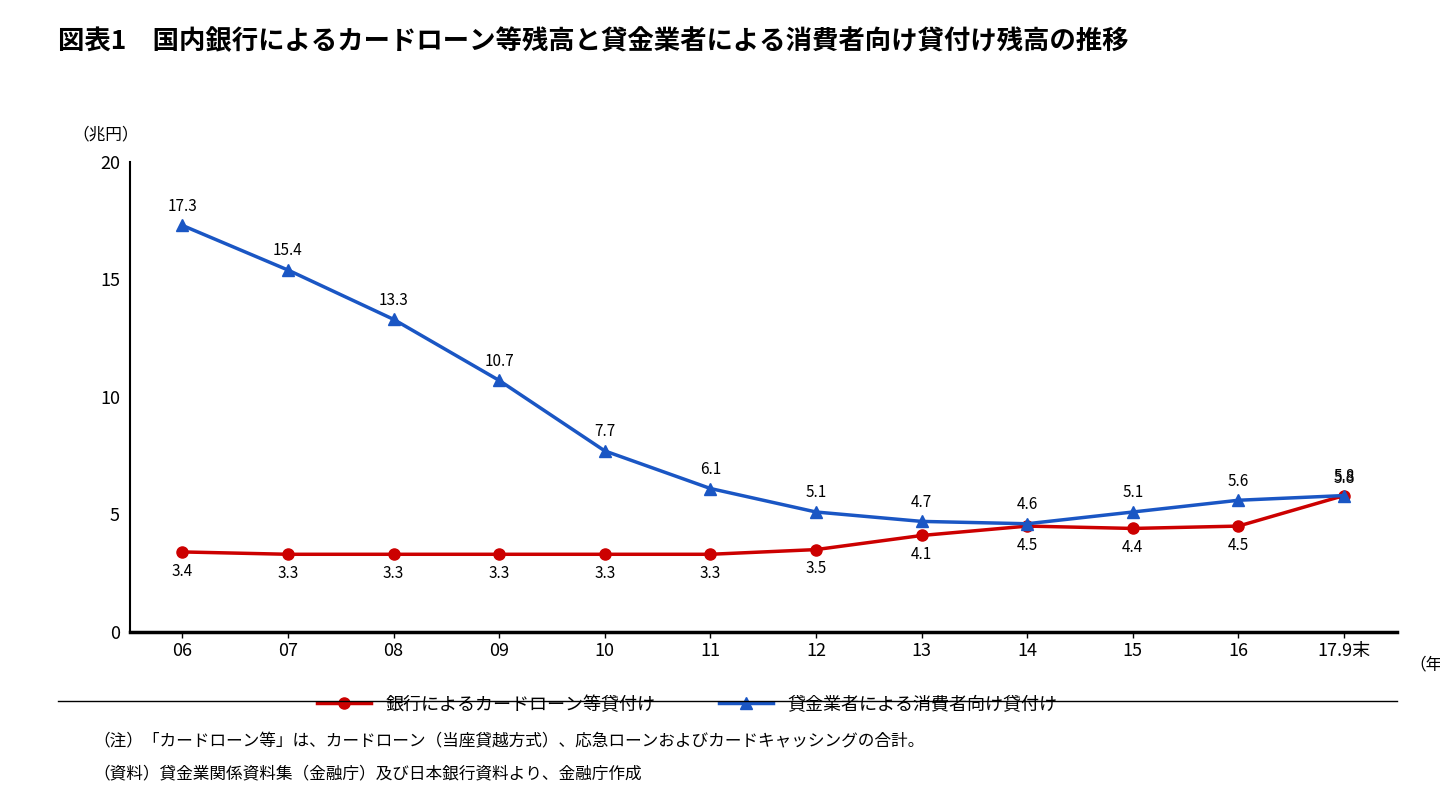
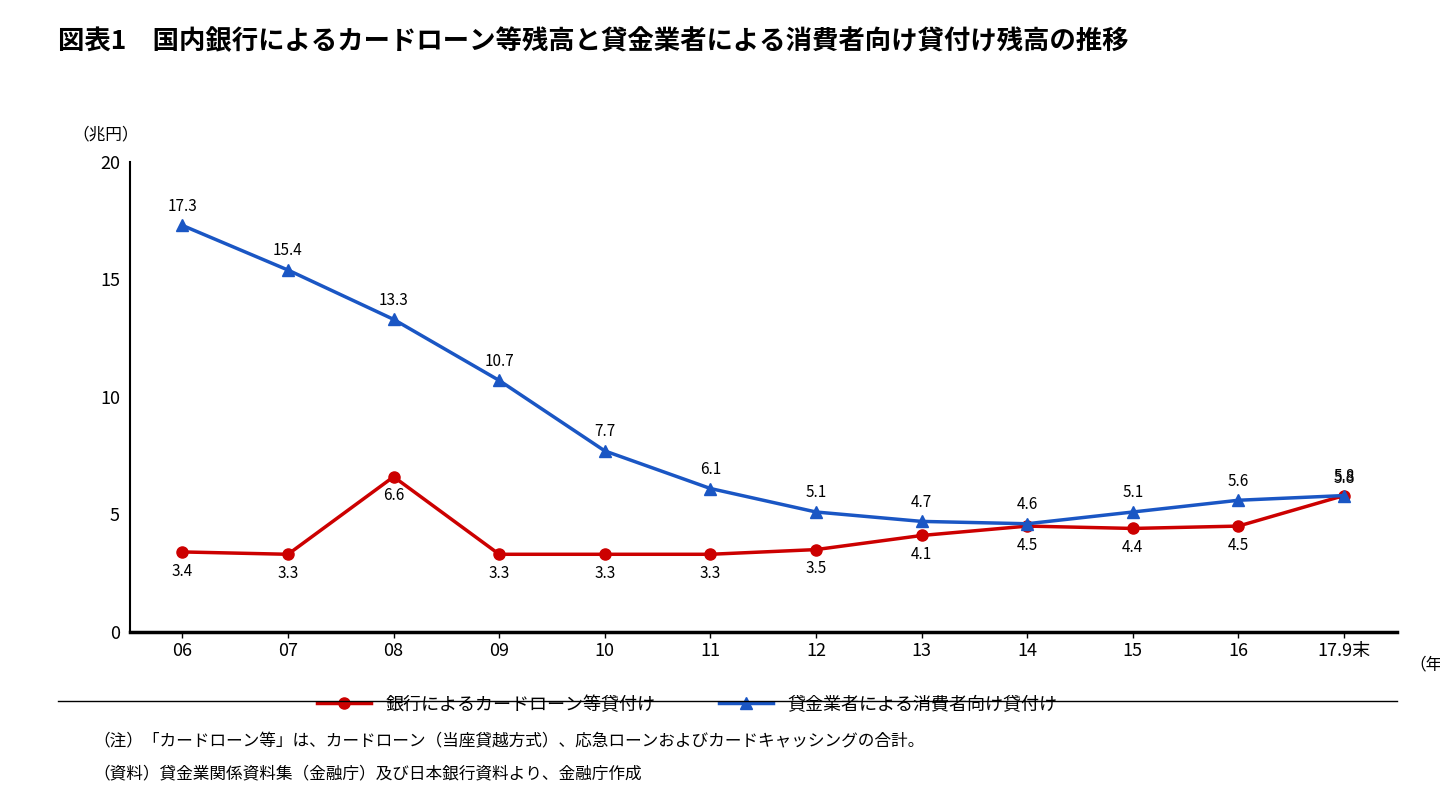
銀行によるカードローン等貸付け/08: 3.3 -> 6.6
